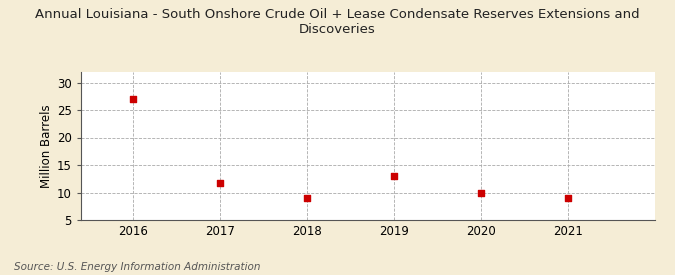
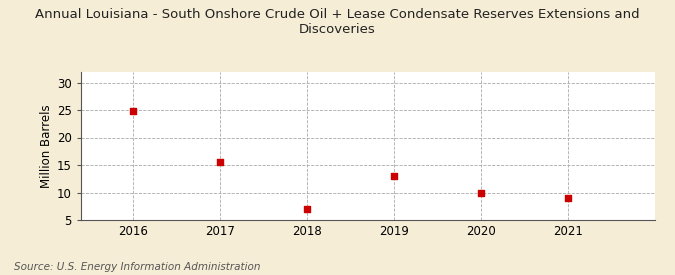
2016: 27.0 -> 24.8
2017: 11.8 -> 15.6
2018: 9.0 -> 7.0
